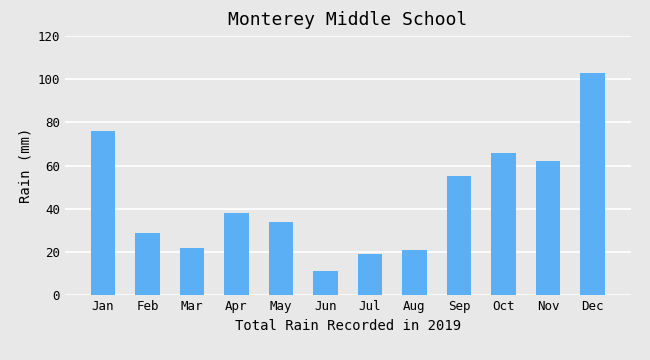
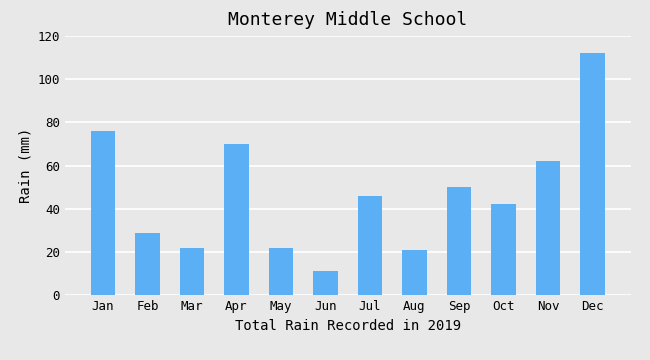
Apr: 38 -> 70
May: 34 -> 22
Jul: 19 -> 46
Sep: 55 -> 50
Oct: 66 -> 42
Dec: 103 -> 112
